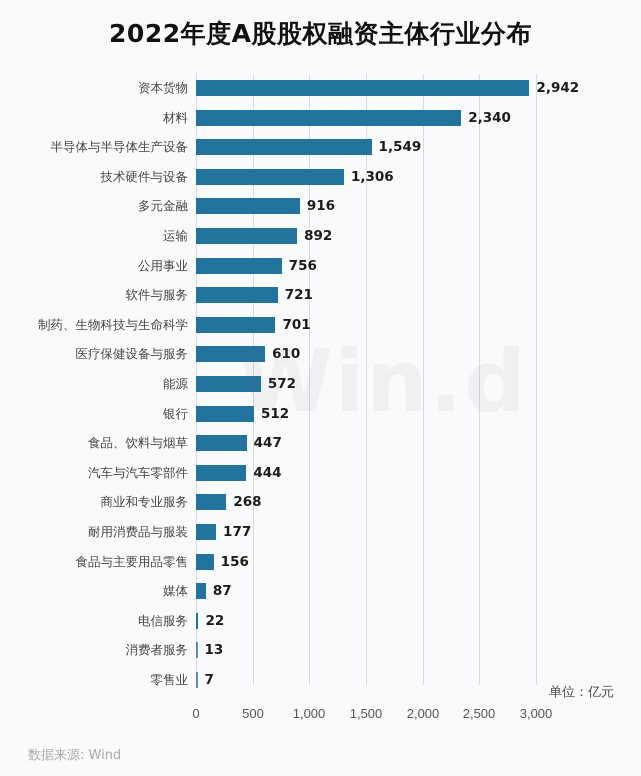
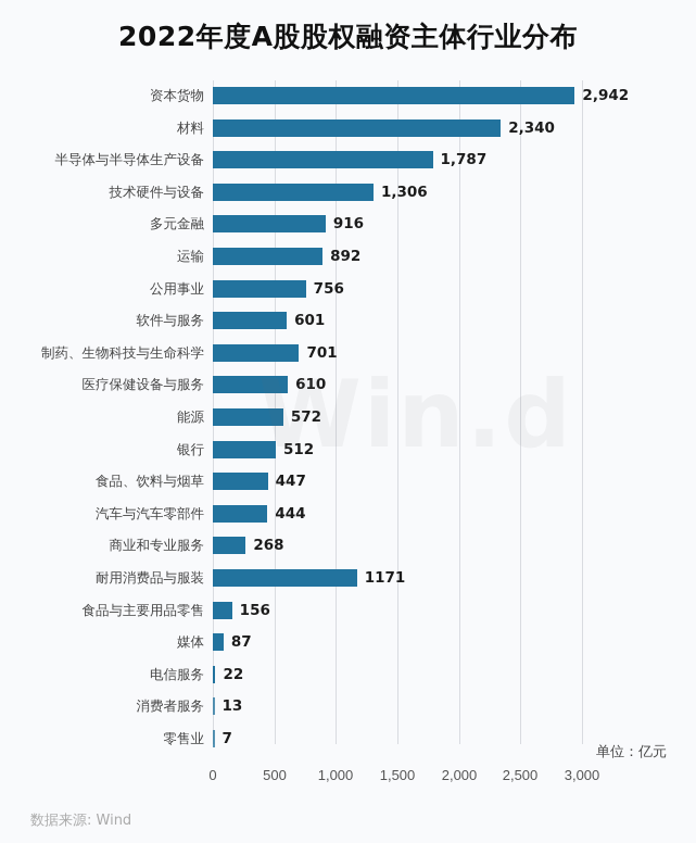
半导体与半导体生产设备: 1,549 -> 1,787
软件与服务: 721 -> 601
耐用消费品与服装: 177 -> 1171
